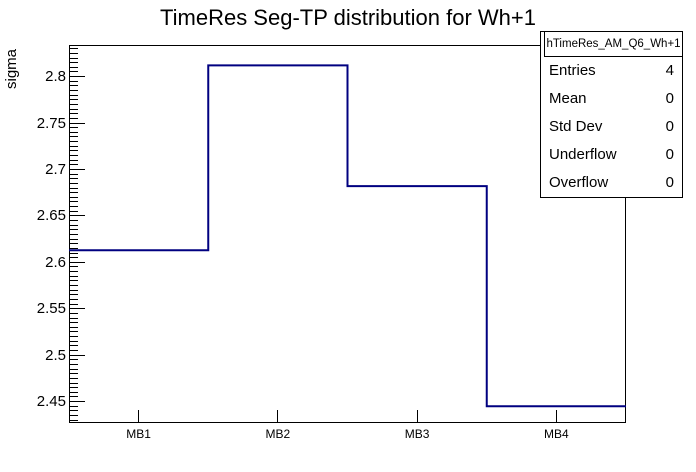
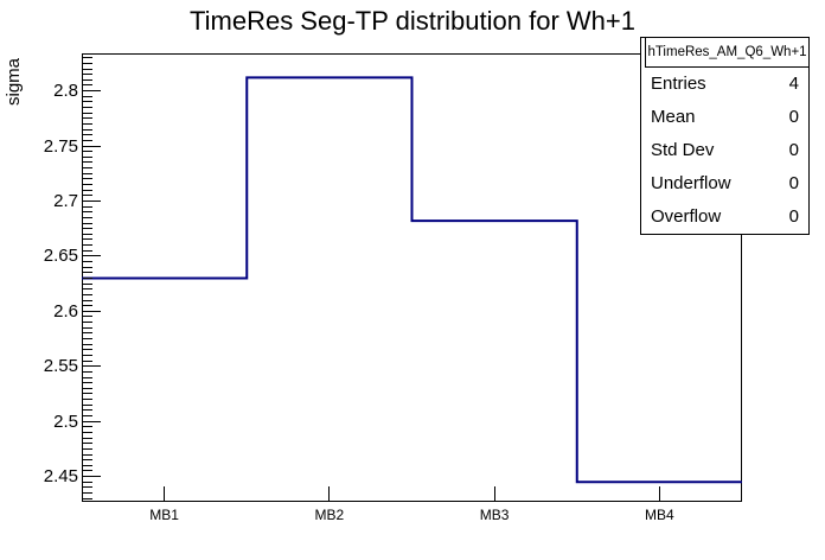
MB1: 2.61 -> 2.63
